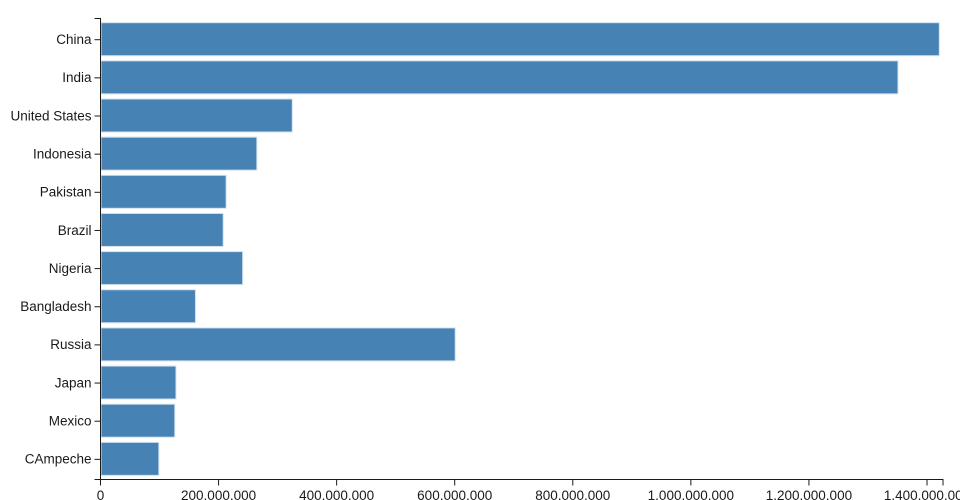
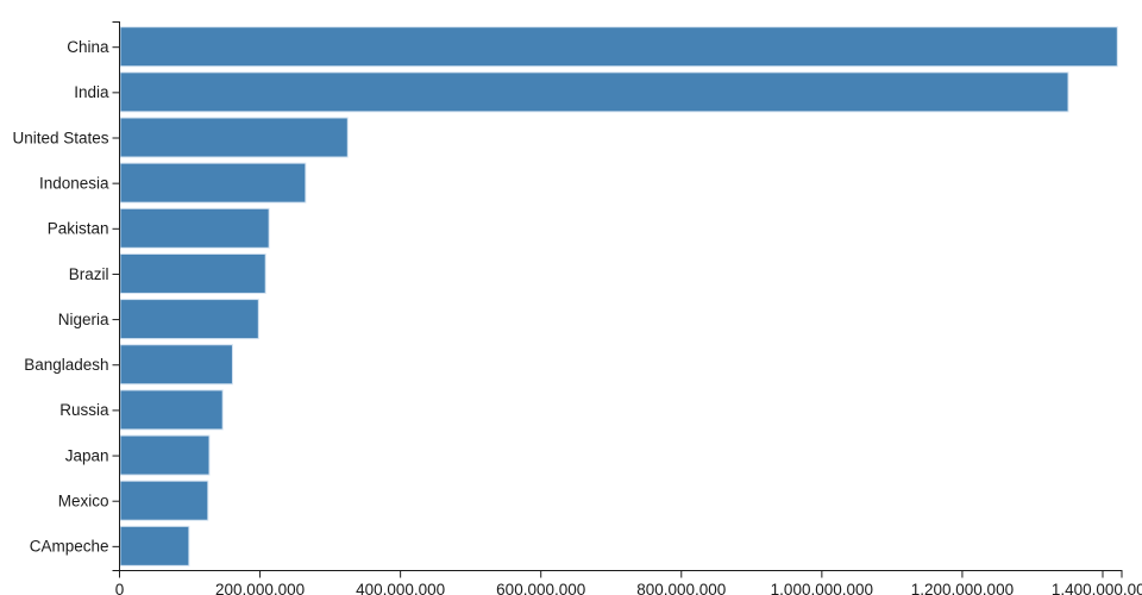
Nigeria: 240000000 -> 200000000
Russia: 600000000 -> 150000000
